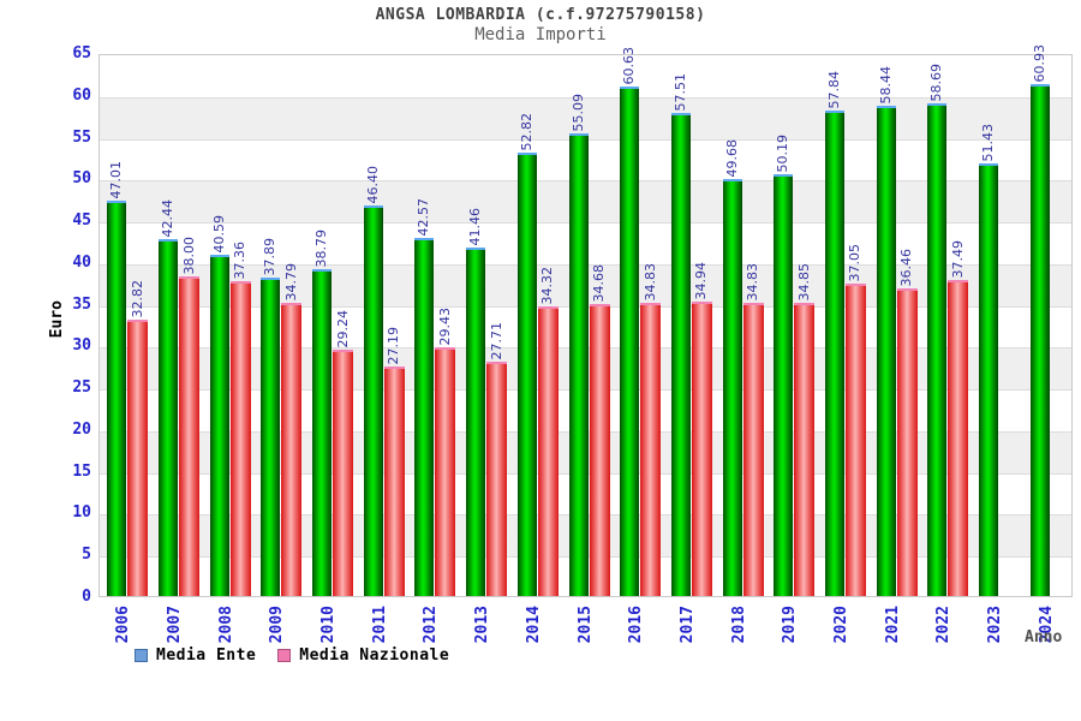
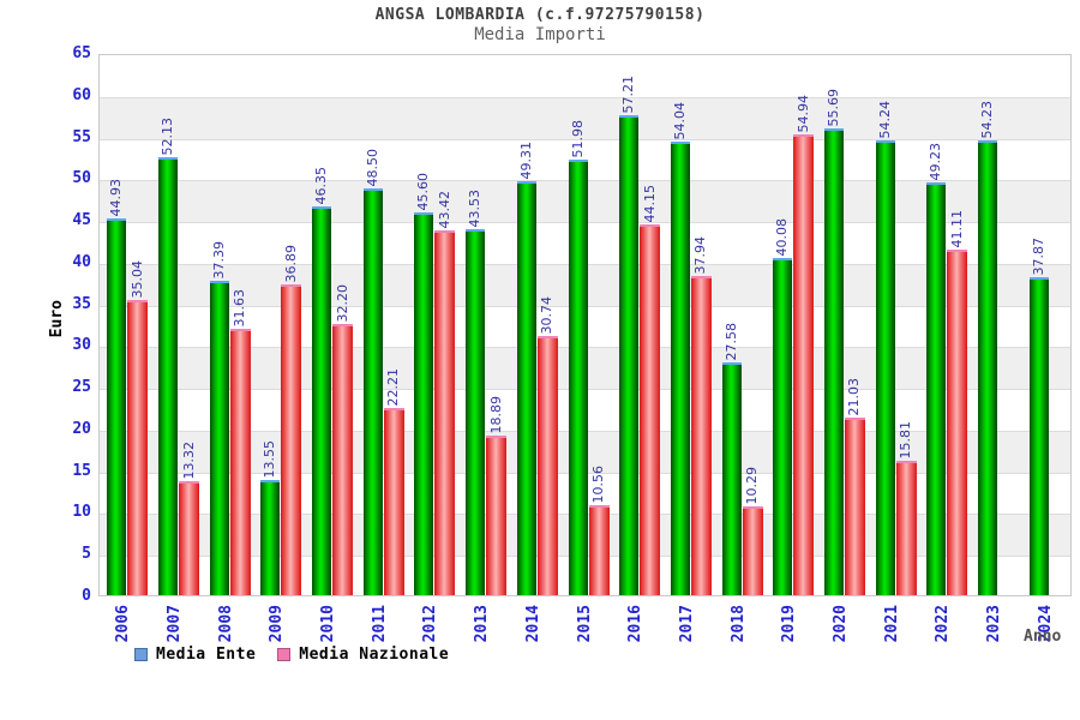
Media Ente/2006: 47.01 -> 44.93
Media Nazionale/2006: 32.82 -> 35.04
Media Ente/2007: 42.44 -> 52.13
Media Nazionale/2007: 38.00 -> 13.32
Media Ente/2008: 40.59 -> 37.39
Media Nazionale/2008: 37.36 -> 31.63
Media Ente/2009: 37.89 -> 13.55
Media Nazionale/2009: 34.79 -> 36.89
Media Ente/2010: 38.79 -> 46.35
Media Nazionale/2010: 29.24 -> 32.20
Media Ente/2011: 46.40 -> 48.50
Media Nazionale/2011: 27.19 -> 22.21
Media Ente/2012: 42.57 -> 45.60
Media Nazionale/2012: 29.43 -> 43.42
Media Ente/2013: 41.46 -> 43.53
Media Nazionale/2013: 27.71 -> 18.89
Media Ente/2014: 52.82 -> 49.31
Media Nazionale/2014: 34.32 -> 30.74
Media Ente/2015: 55.09 -> 51.98
Media Nazionale/2015: 34.68 -> 10.56
Media Ente/2016: 60.63 -> 57.21
Media Nazionale/2016: 34.83 -> 44.15
Media Ente/2017: 57.51 -> 54.04
Media Nazionale/2017: 34.94 -> 37.94
Media Ente/2018: 49.68 -> 27.58
Media Nazionale/2018: 34.83 -> 10.29
Media Ente/2019: 50.19 -> 40.08
Media Nazionale/2019: 34.85 -> 54.94
Media Ente/2020: 57.84 -> 55.69
Media Nazionale/2020: 37.05 -> 21.03
Media Ente/2021: 58.44 -> 54.24
Media Nazionale/2021: 36.46 -> 15.81
Media Ente/2022: 58.69 -> 49.23
Media Nazionale/2022: 37.49 -> 41.11
Media Ente/2023: 51.43 -> 54.23
Media Ente/2024: 60.93 -> 37.87
